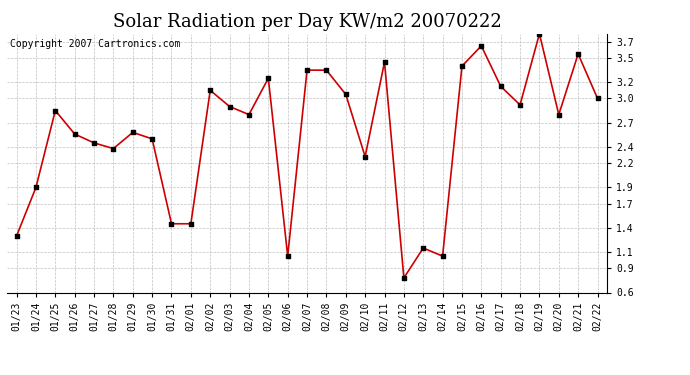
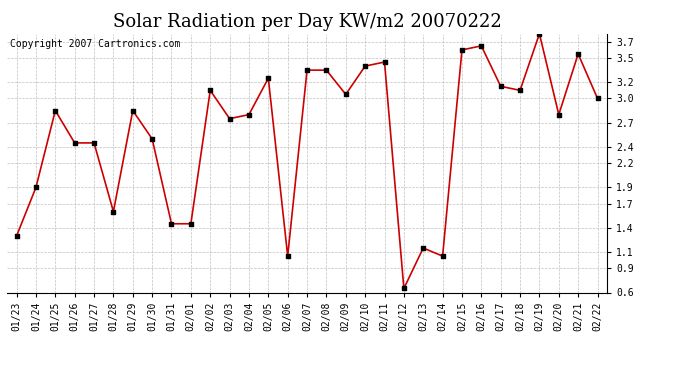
01/26: 2.56 -> 2.45
01/28: 2.38 -> 1.60
01/29: 2.58 -> 2.85
02/03: 2.90 -> 2.75
02/10: 2.28 -> 3.40
02/12: 0.78 -> 0.65
02/15: 3.40 -> 3.60
02/18: 2.92 -> 3.10
